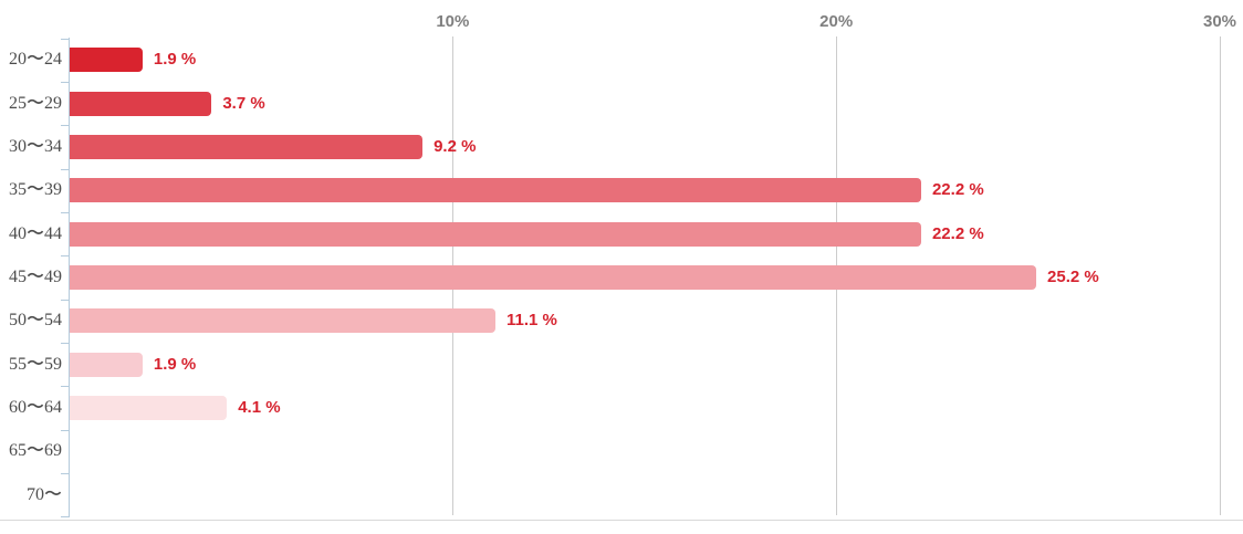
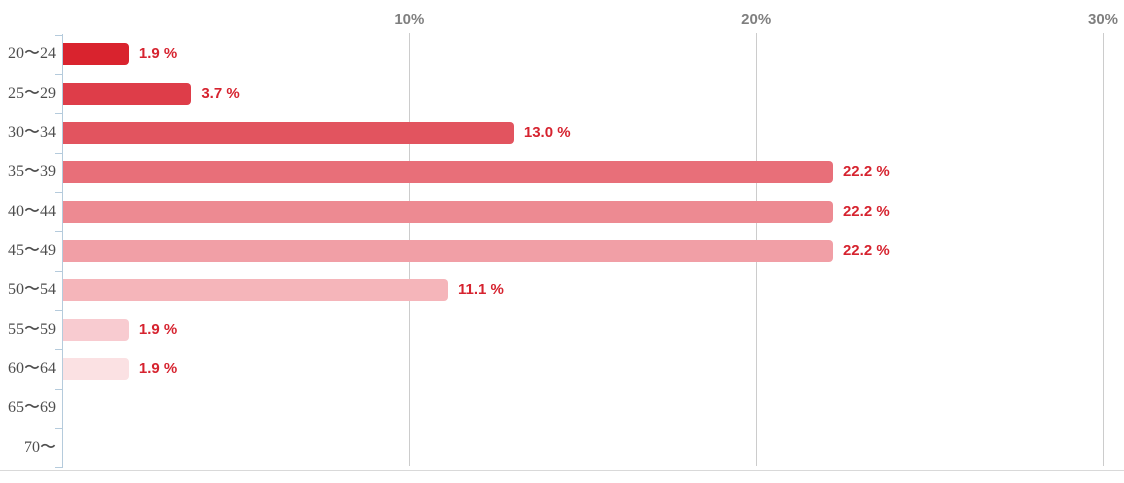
30〜34: 9.2 -> 13.0
45〜49: 25.2 -> 22.2
60〜64: 4.1 -> 1.9
